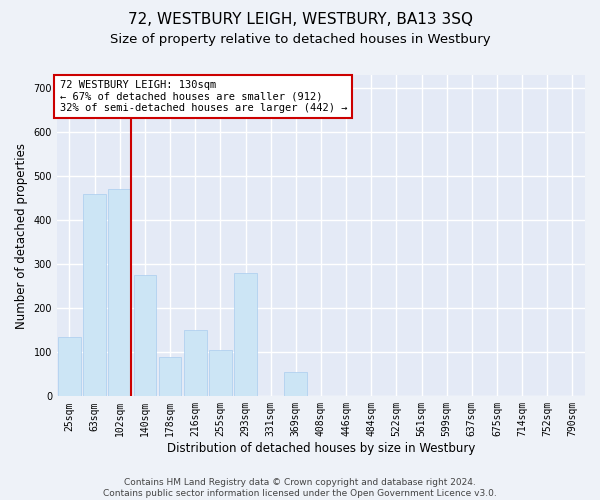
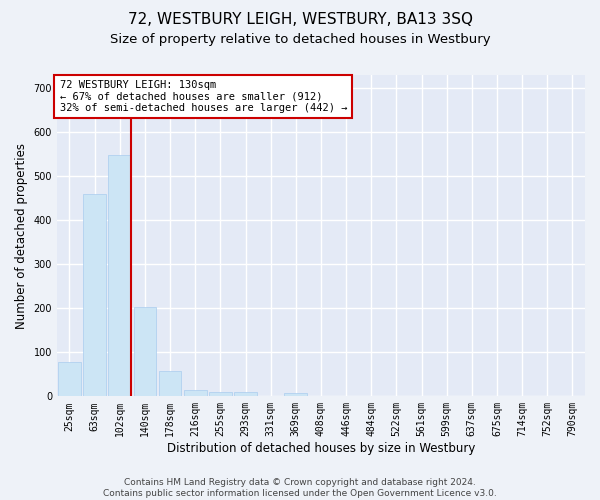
25sqm: 135 -> 78
102sqm: 470 -> 548
140sqm: 275 -> 203
178sqm: 90 -> 57
216sqm: 150 -> 15
255sqm: 105 -> 10
293sqm: 280 -> 10
369sqm: 55 -> 8
